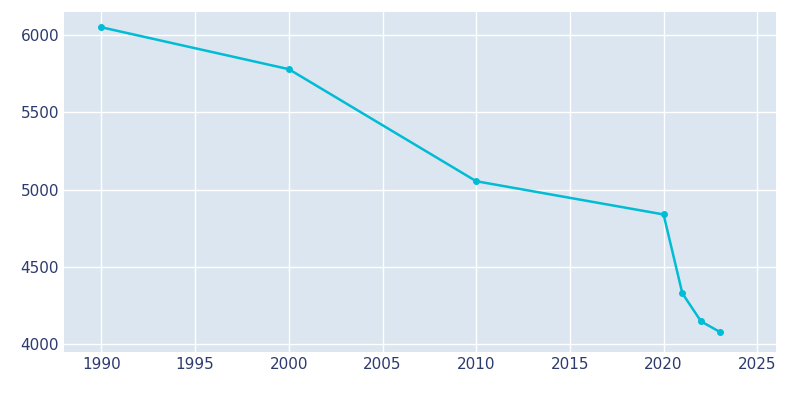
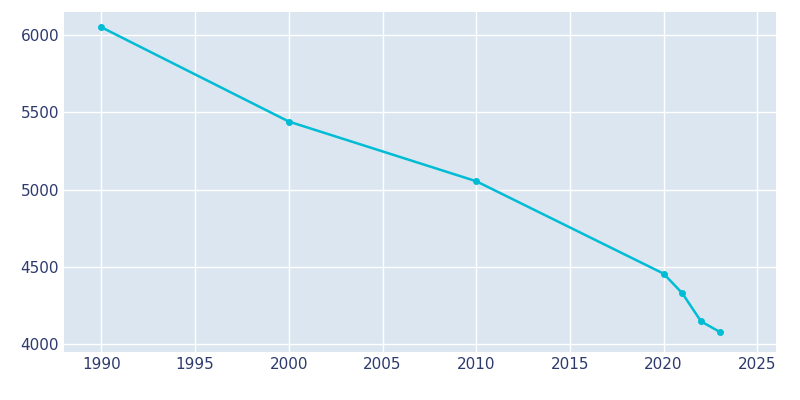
2000: 5780 -> 5440
2020: 4840 -> 4460
